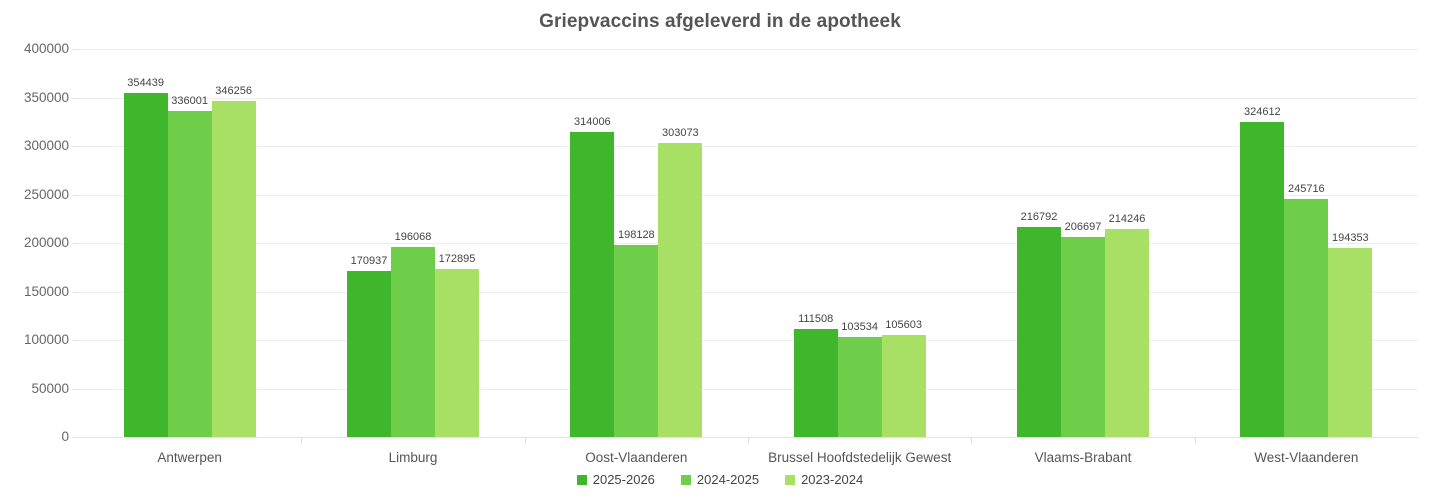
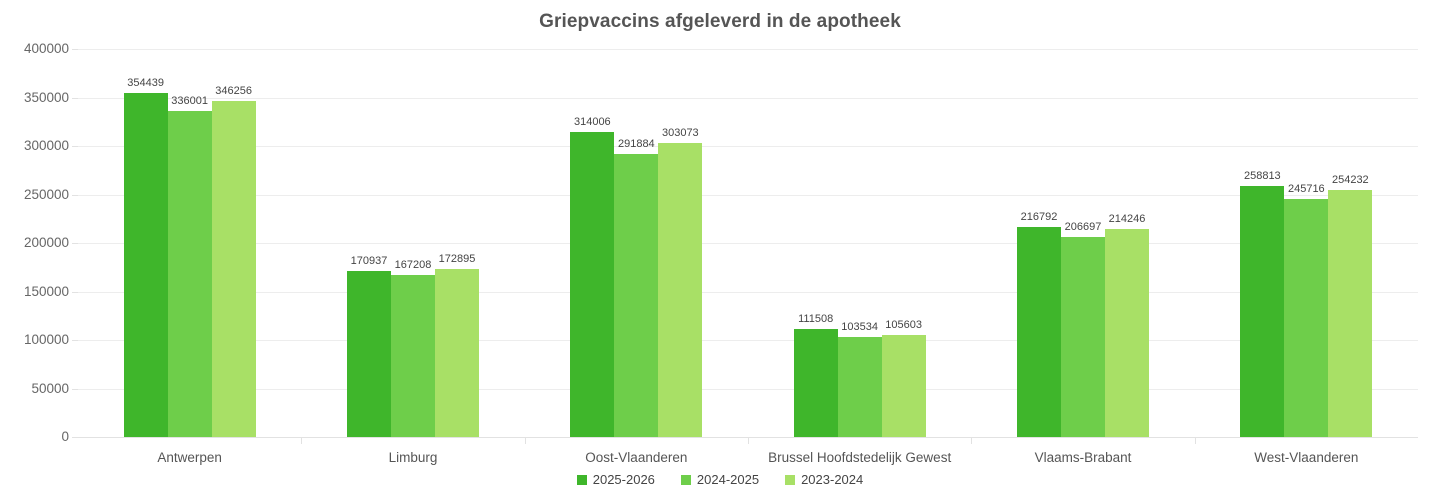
2024-2025/Limburg: 196068 -> 167208
2024-2025/Oost-Vlaanderen: 198128 -> 291884
2025-2026/West-Vlaanderen: 324612 -> 258813
2023-2024/West-Vlaanderen: 194353 -> 254232
